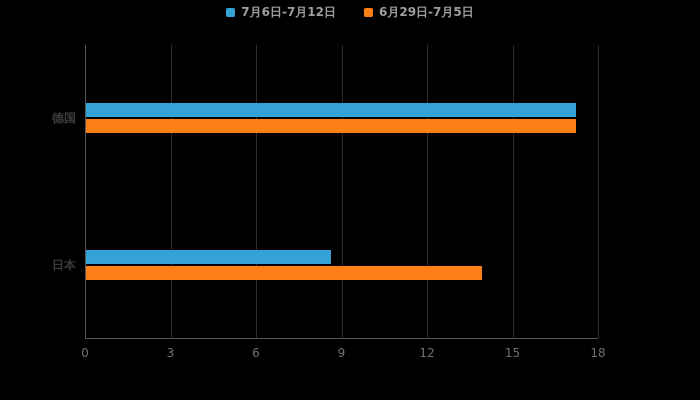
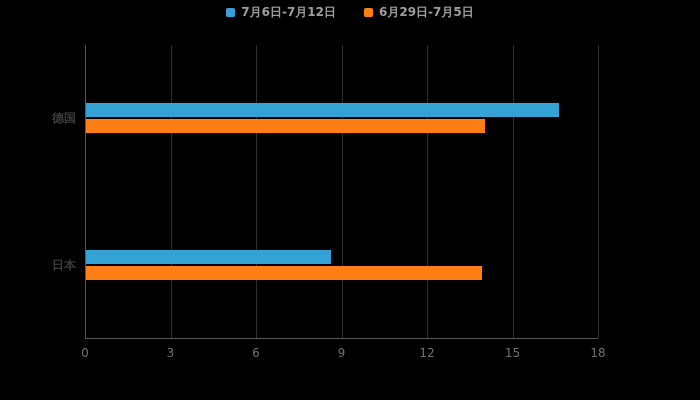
7月6日-7月12日/德国: 17.2 -> 16.6
6月29日-7月5日/德国: 17.2 -> 14.0
